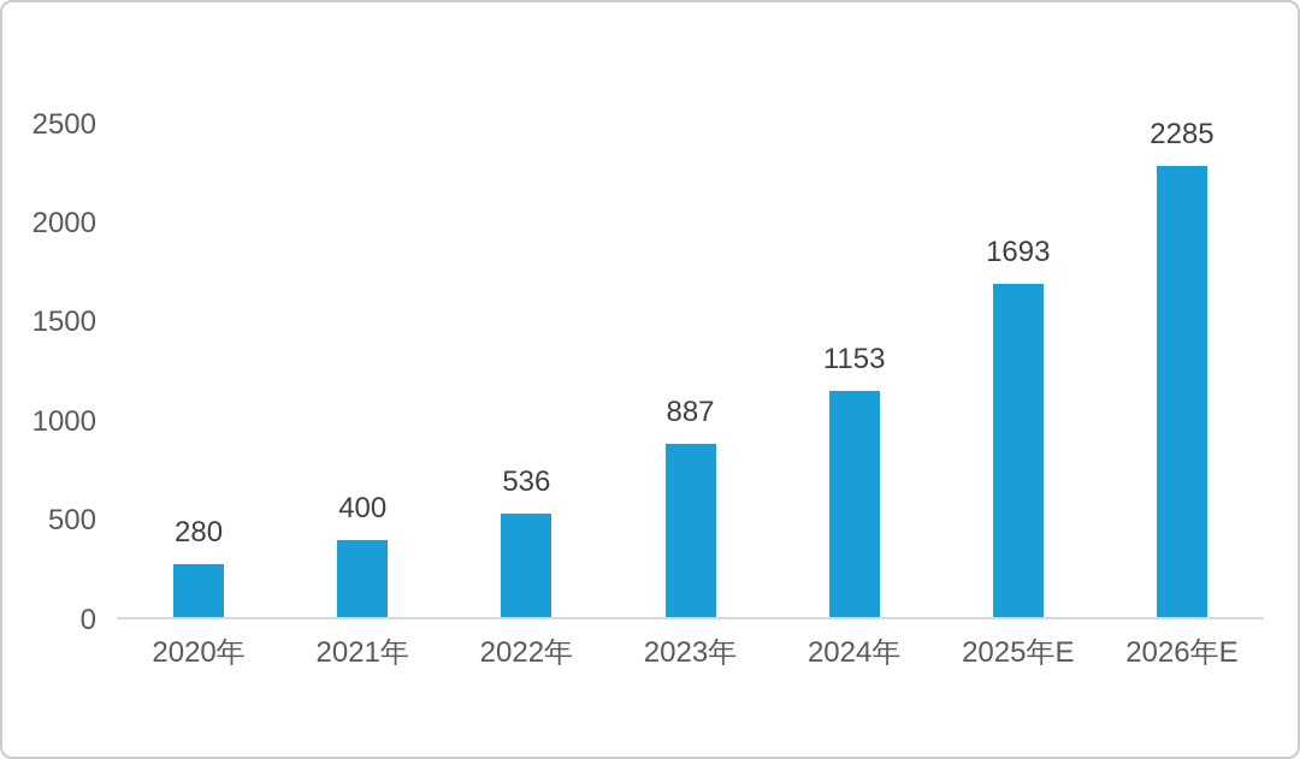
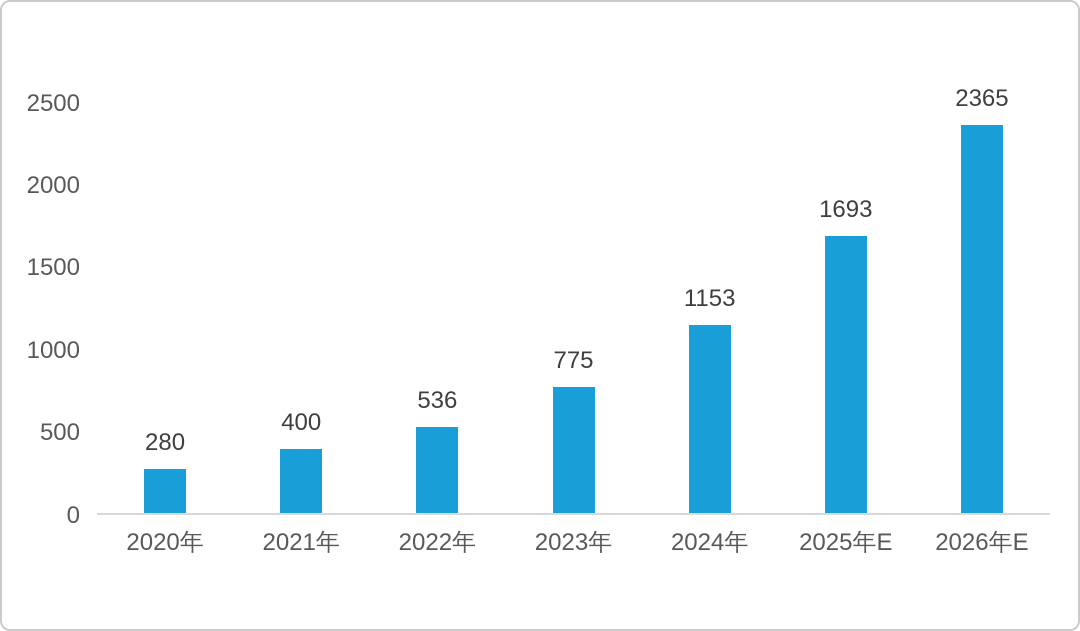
2023年: 887 -> 775
2026年E: 2285 -> 2365
